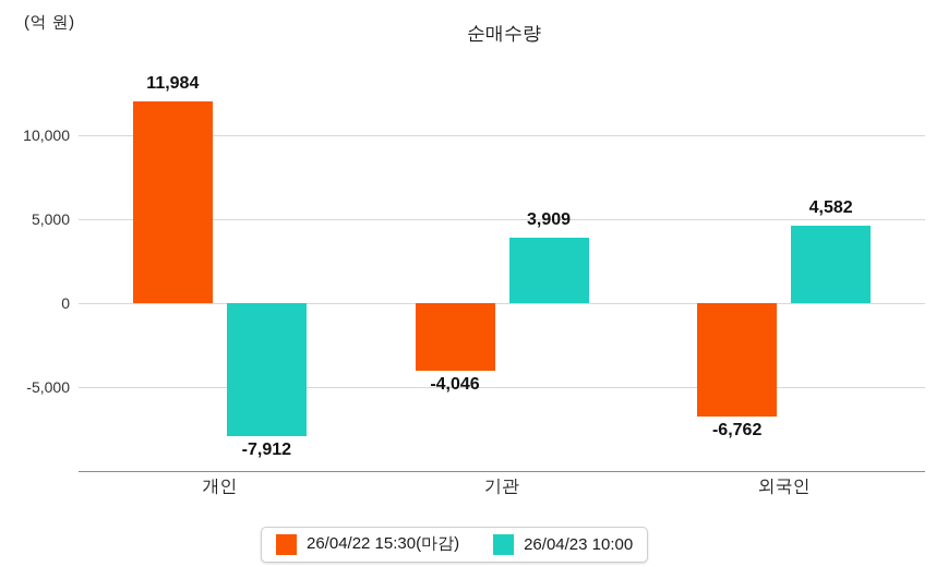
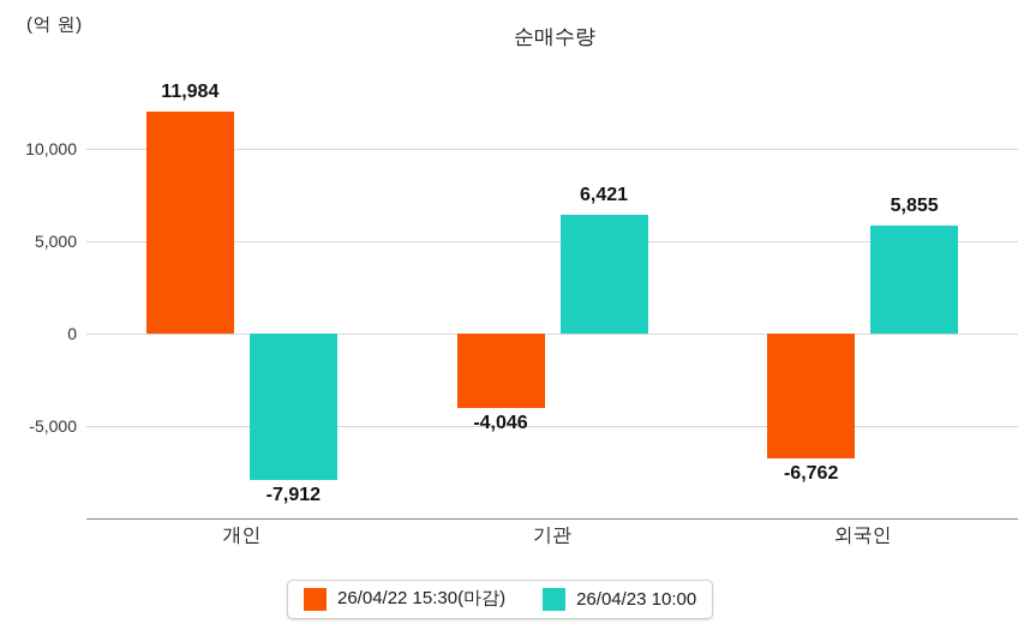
26/04/23 10:00/기관: 3,909 -> 6,421
26/04/23 10:00/외국인: 4,582 -> 5,855
